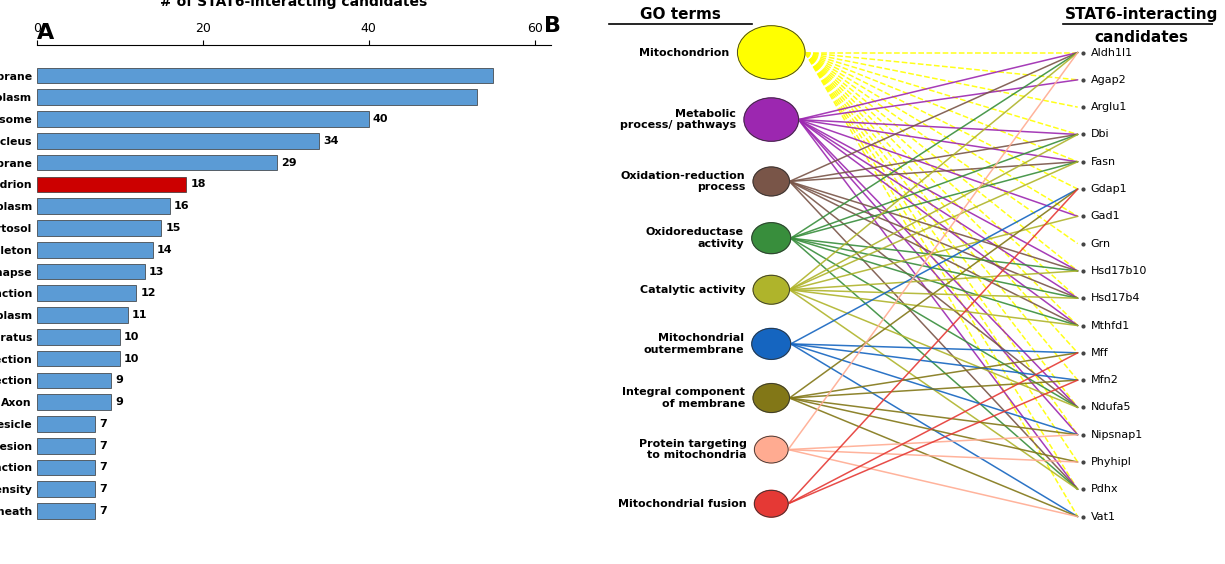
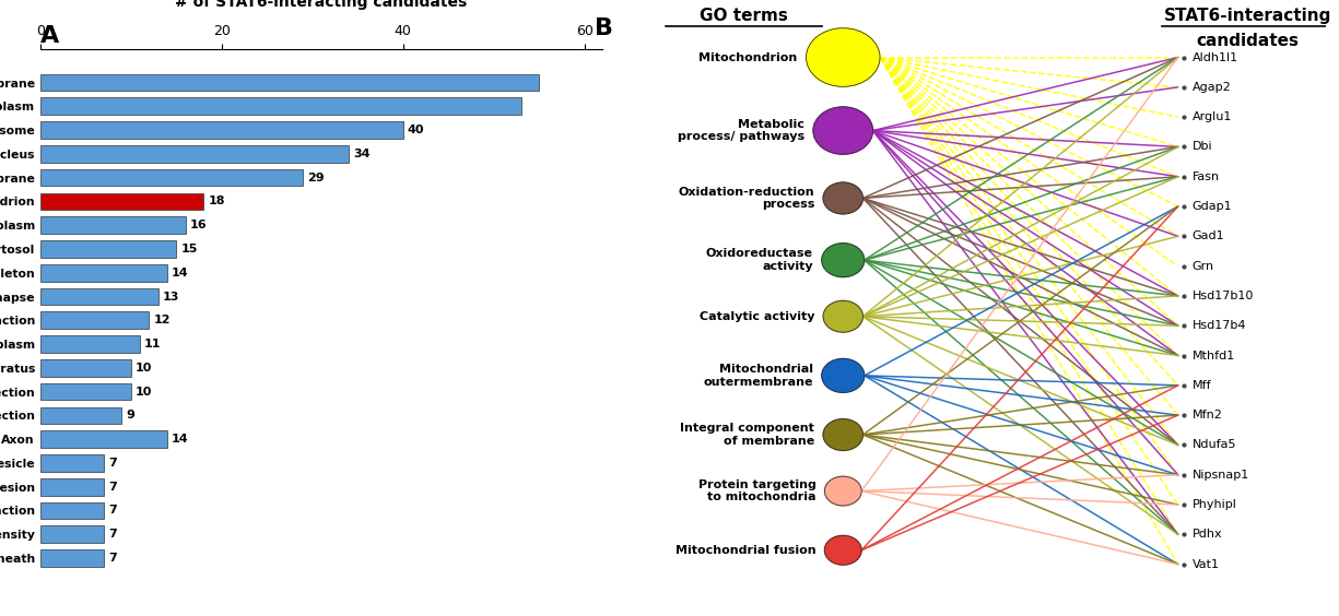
Axon: 9 -> 14
